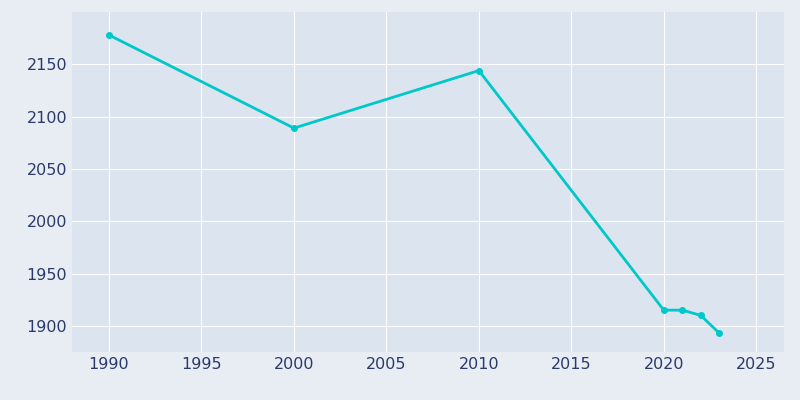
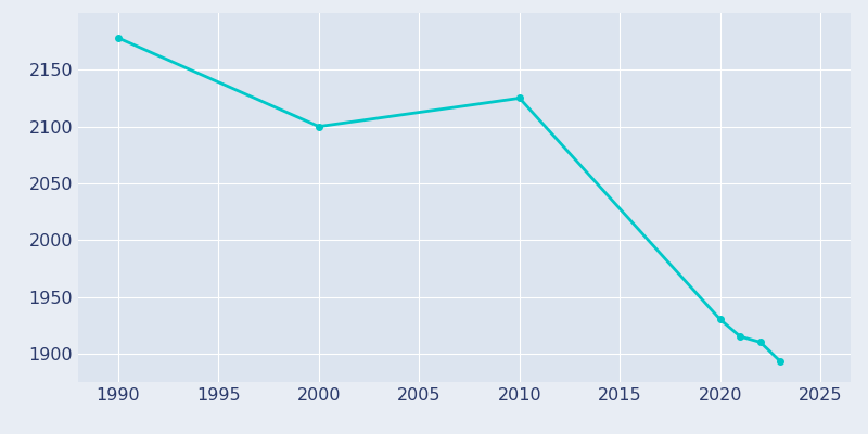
2000: 2089 -> 2100
2010: 2144 -> 2125
2020: 1915 -> 1930
